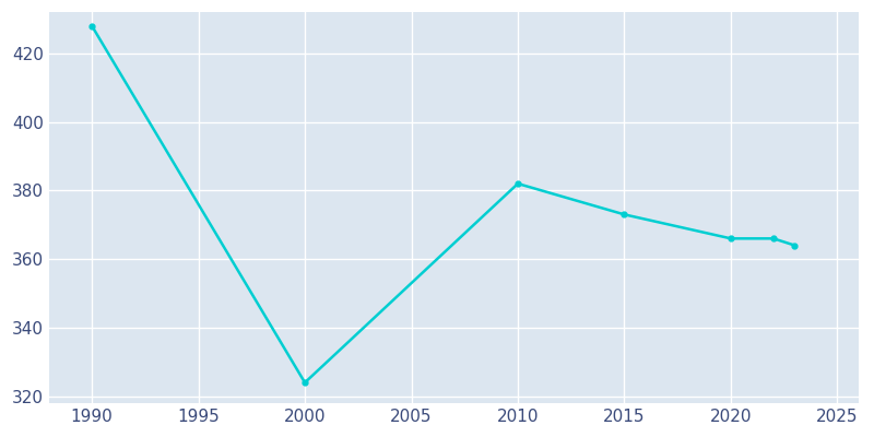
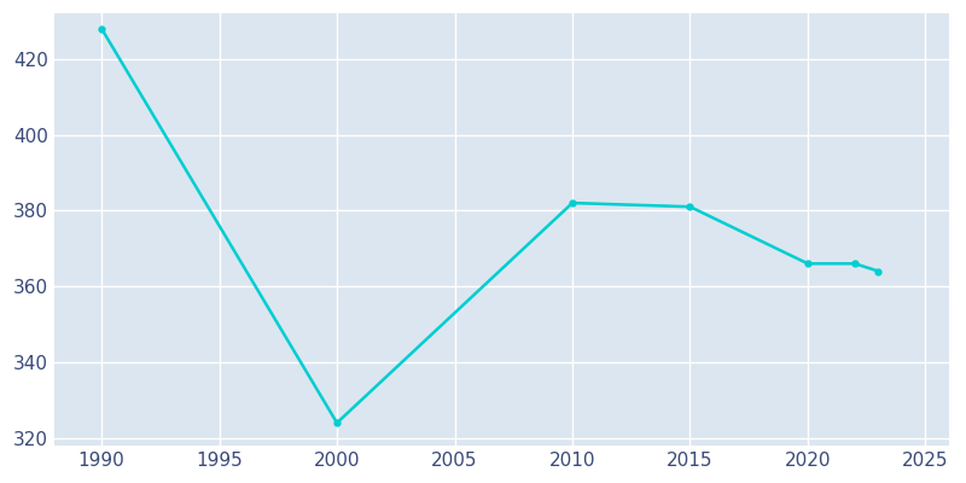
2015: 373 -> 381
